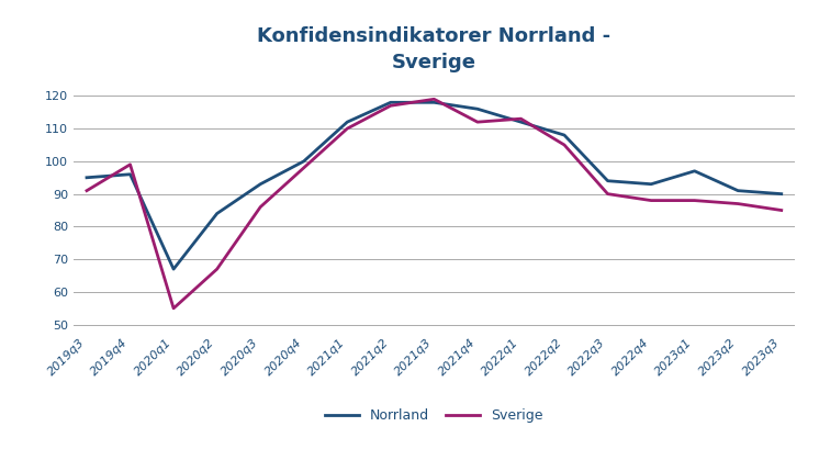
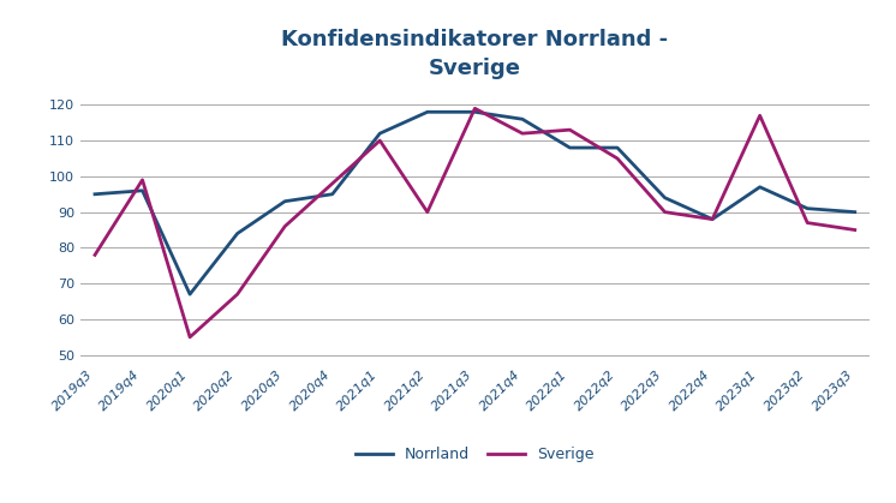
Sverige/2019q3: 91 -> 78
Norrland/2020q4: 100 -> 95
Sverige/2021q2: 117 -> 90
Norrland/2022q1: 112 -> 108
Norrland/2022q4: 93 -> 88
Sverige/2023q1: 88 -> 117
